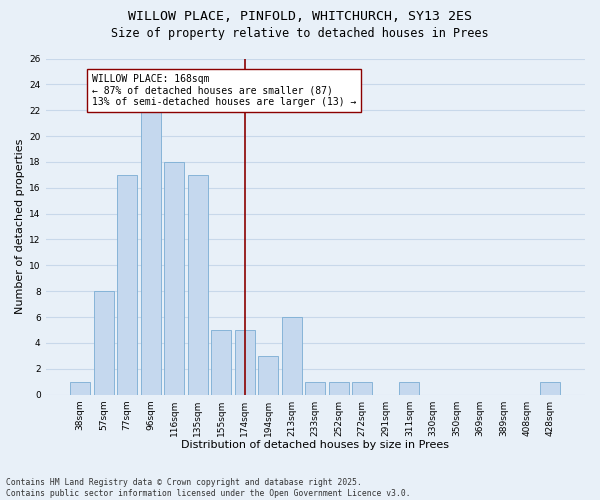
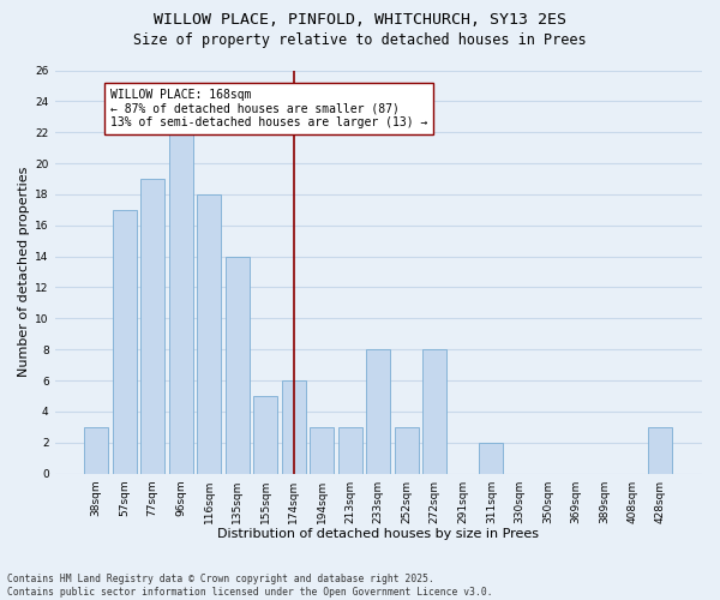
38sqm: 1 -> 3
57sqm: 8 -> 17
77sqm: 17 -> 19
135sqm: 17 -> 14
174sqm: 5 -> 6
213sqm: 6 -> 3
233sqm: 1 -> 8
252sqm: 1 -> 3
272sqm: 1 -> 8
311sqm: 1 -> 2
428sqm: 1 -> 3
